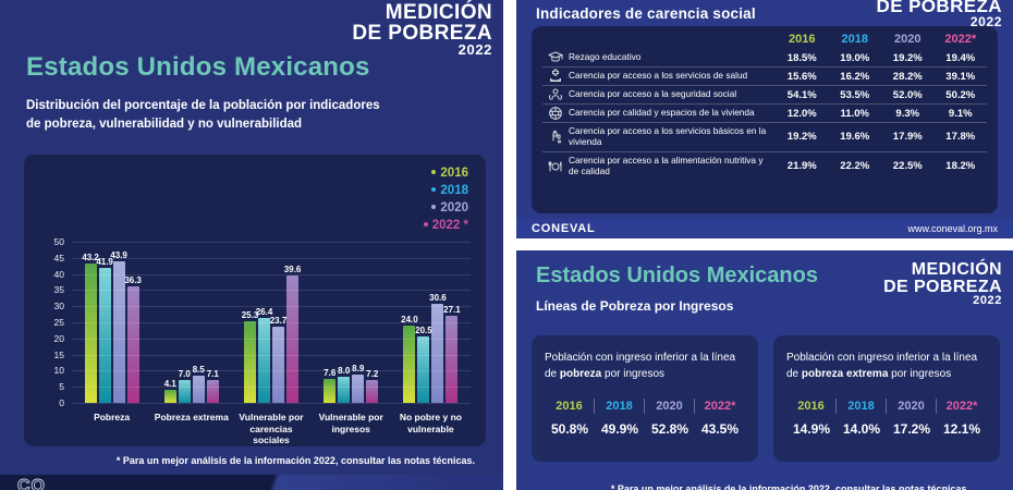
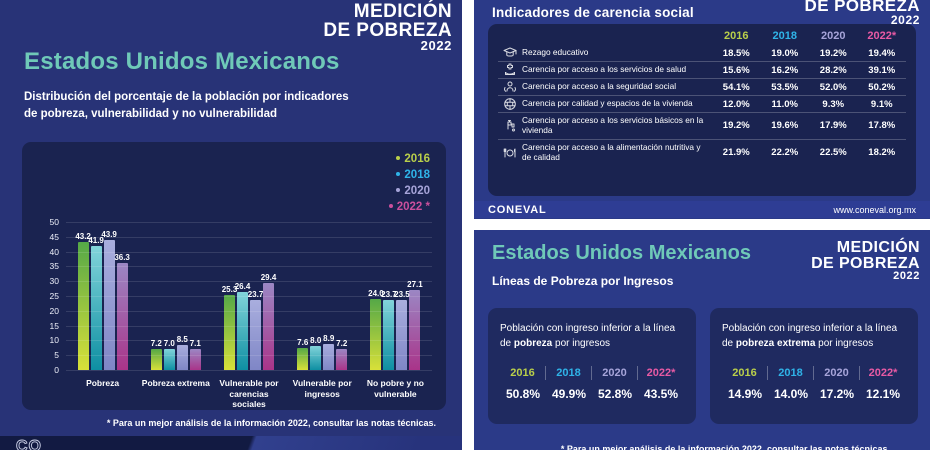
2016/Pobreza extrema: 4.1 -> 7.2
2022 */Vulnerable por carencias sociales: 39.6 -> 29.4
2018/No pobre y no vulnerable: 20.5 -> 23.7
2020/No pobre y no vulnerable: 30.6 -> 23.5
